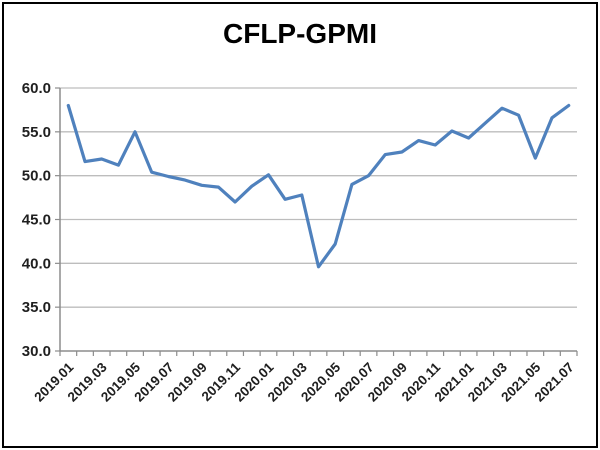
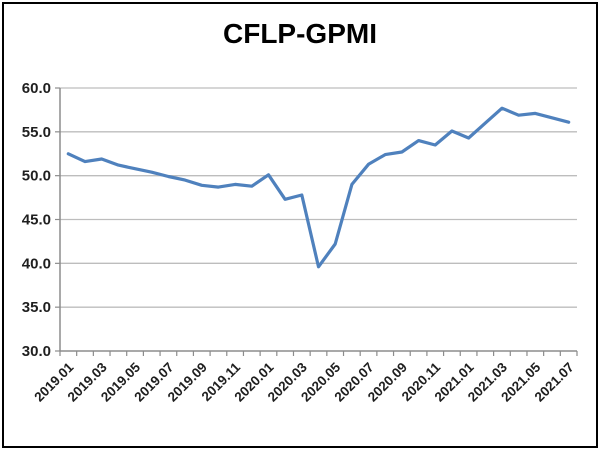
2019.01: 58 -> 52
2019.05: 55 -> 51
2019.11: 47 -> 49
2020.07: 50 -> 51
2021.05: 52 -> 57
2021.07: 58 -> 56
